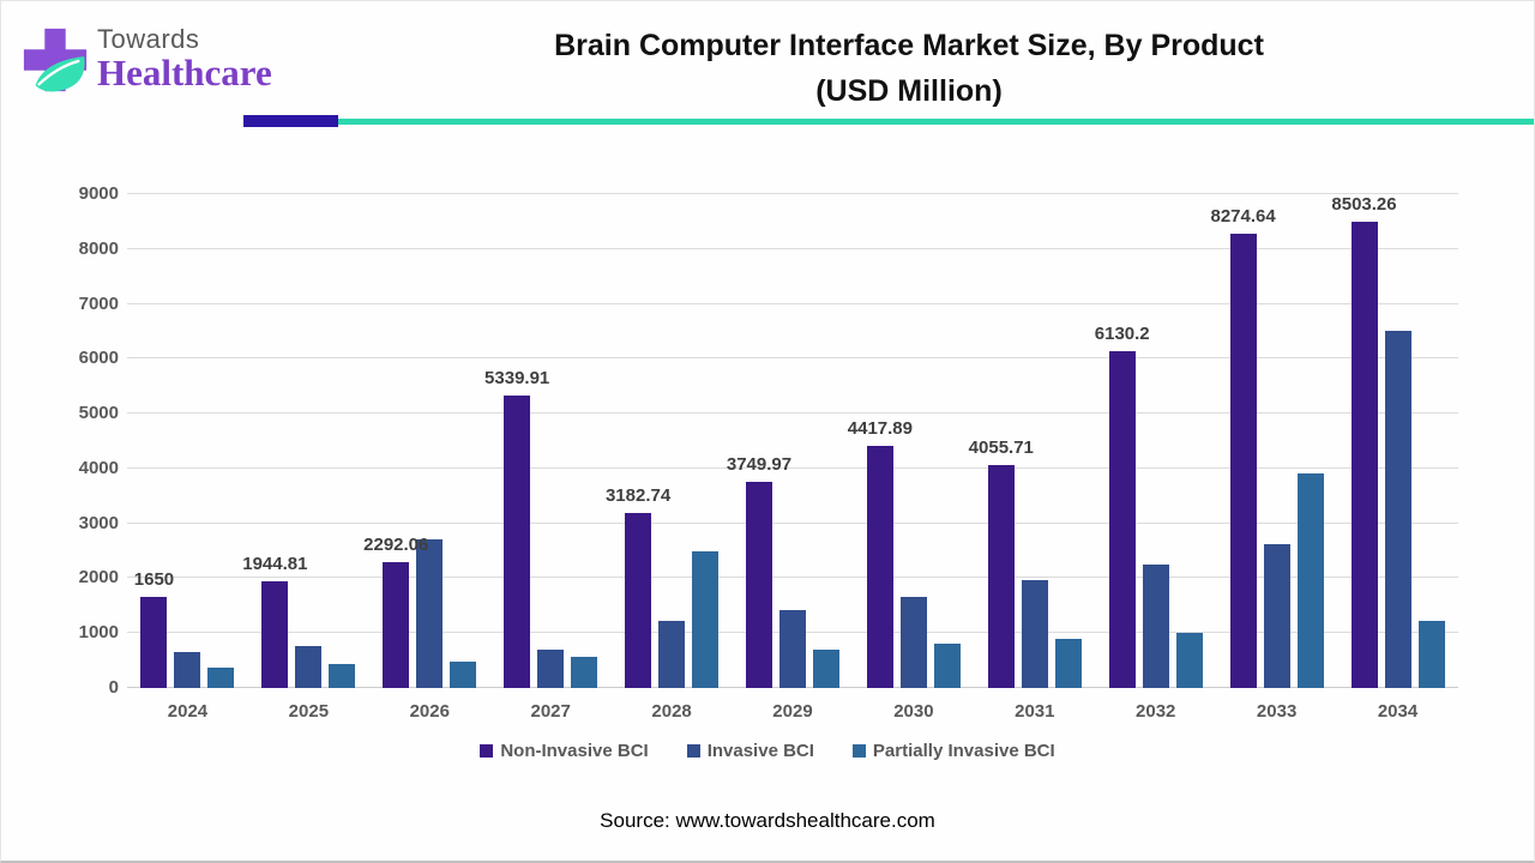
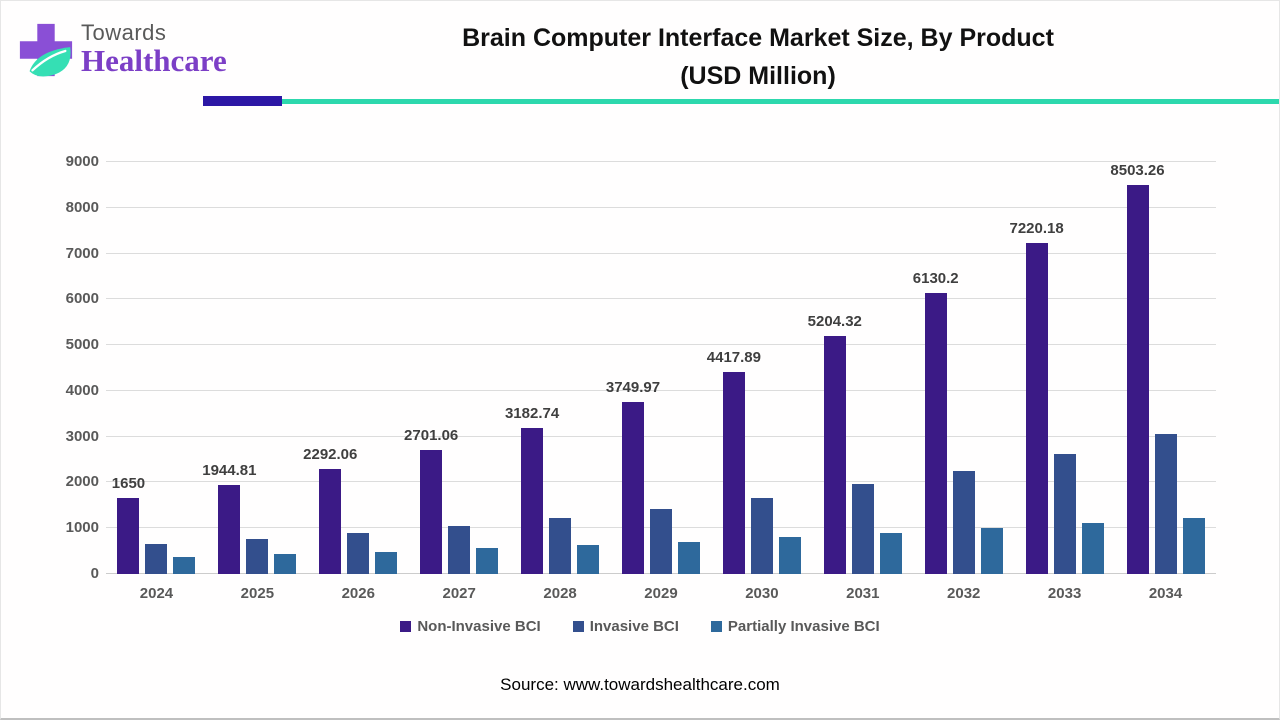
Invasive BCI/2026: 2700 -> 900
Non-Invasive BCI/2027: 5339.91 -> 2701.06
Invasive BCI/2027: 700 -> 1000
Partially Invasive BCI/2028: 2500 -> 600
Non-Invasive BCI/2031: 4055.71 -> 5204.32
Non-Invasive BCI/2033: 8274.64 -> 7220.18
Partially Invasive BCI/2033: 3900 -> 1100
Invasive BCI/2034: 6500 -> 3100
